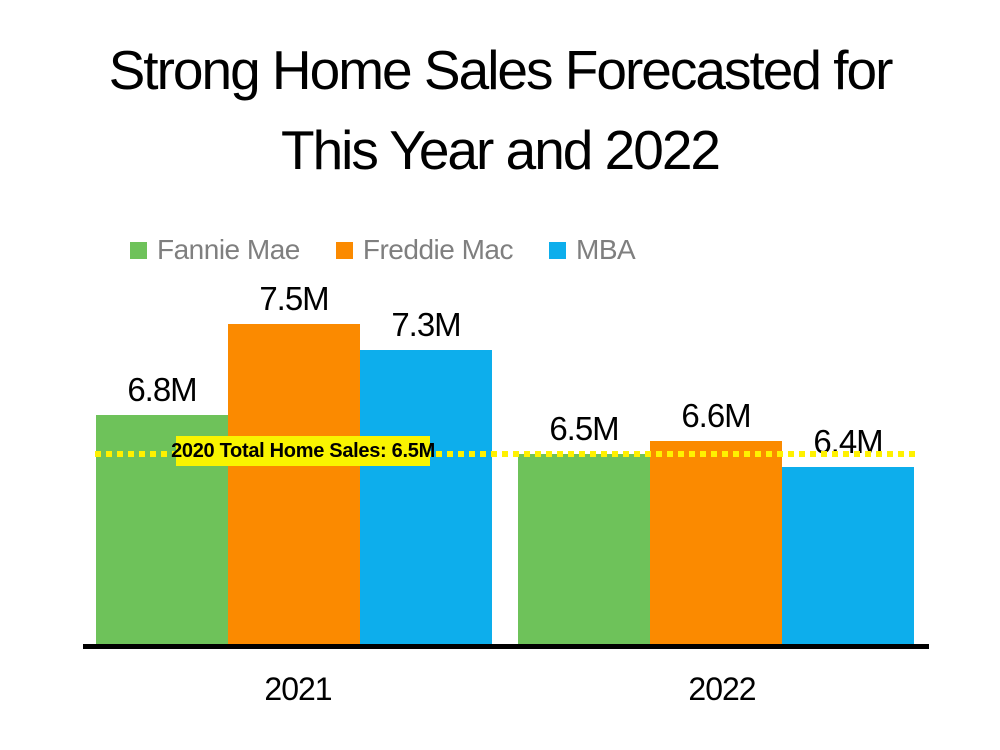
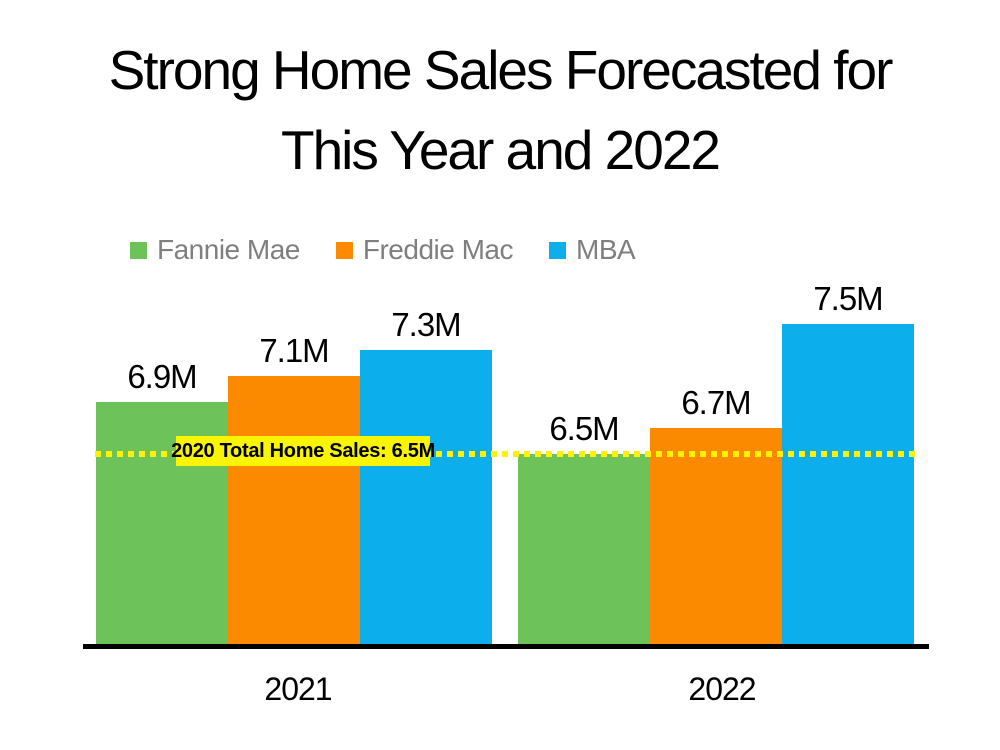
Fannie Mae/2021: 6.8M -> 6.9M
Freddie Mac/2021: 7.5M -> 7.1M
Freddie Mac/2022: 6.6M -> 6.7M
MBA/2022: 6.4M -> 7.5M
